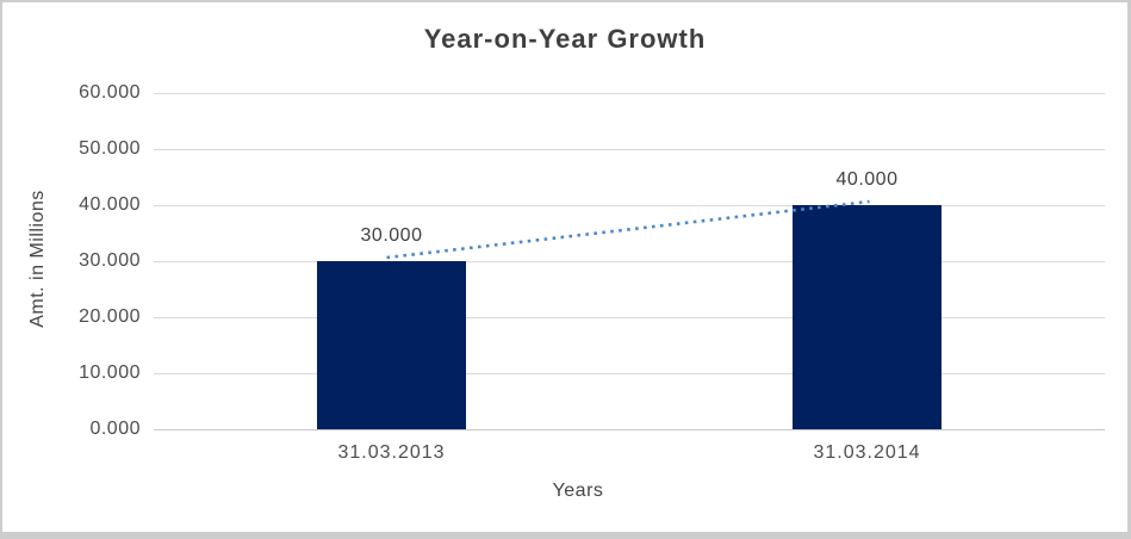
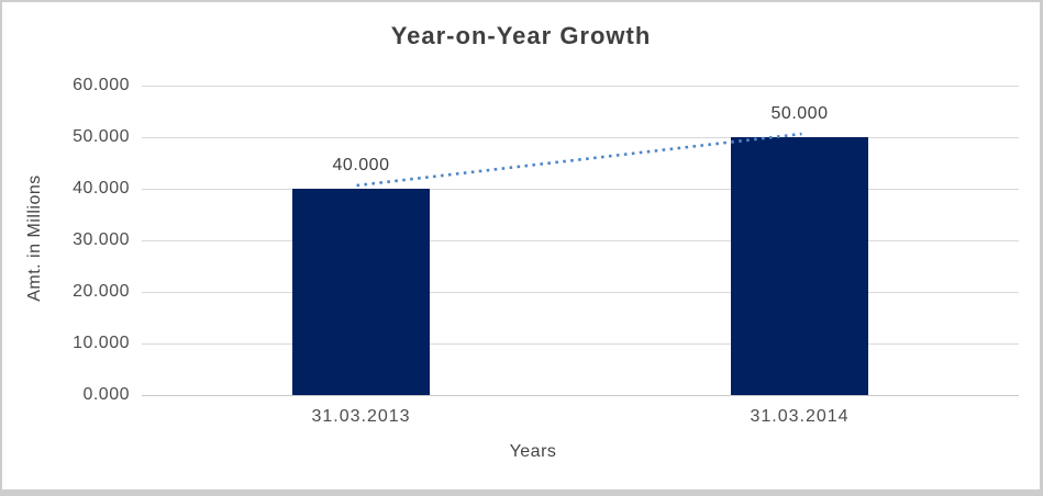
31.03.2013: 30.000 -> 40.000
31.03.2014: 40.000 -> 50.000
